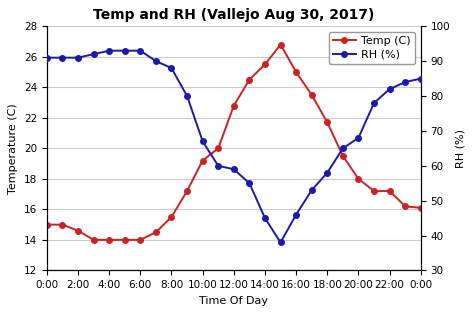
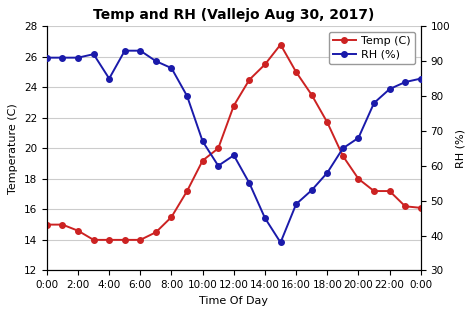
RH (%)/4:00: 93 -> 85
RH (%)/12:00: 59 -> 63
RH (%)/16:00: 46 -> 49
